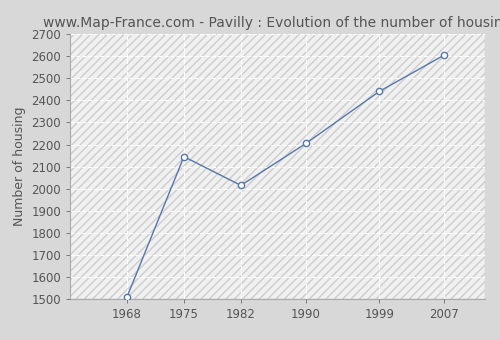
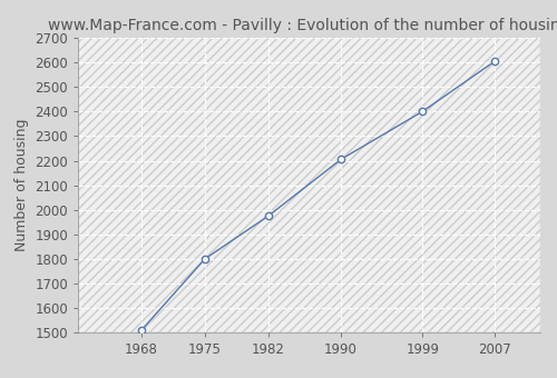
1975: 2145 -> 1800
1982: 2015 -> 1975
1999: 2440 -> 2400
